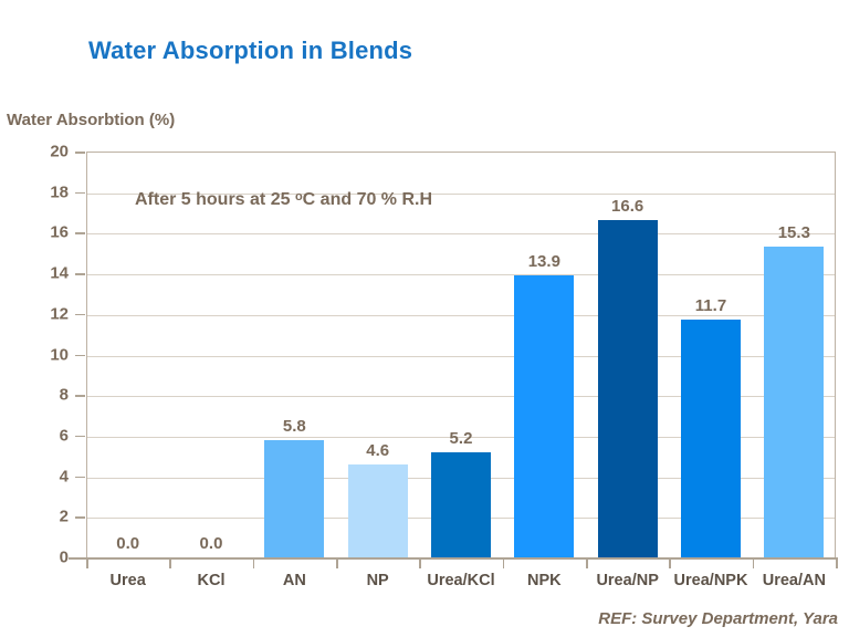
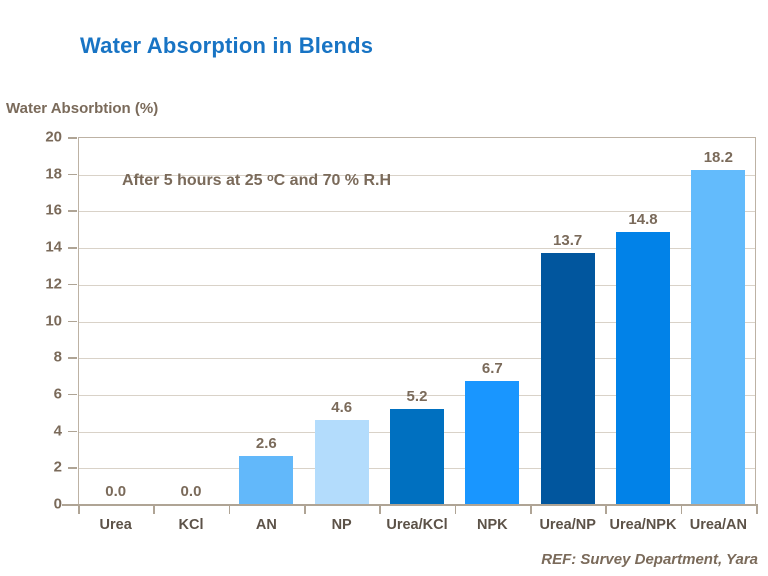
AN: 5.8 -> 2.6
NPK: 13.9 -> 6.7
Urea/NP: 16.6 -> 13.7
Urea/NPK: 11.7 -> 14.8
Urea/AN: 15.3 -> 18.2
